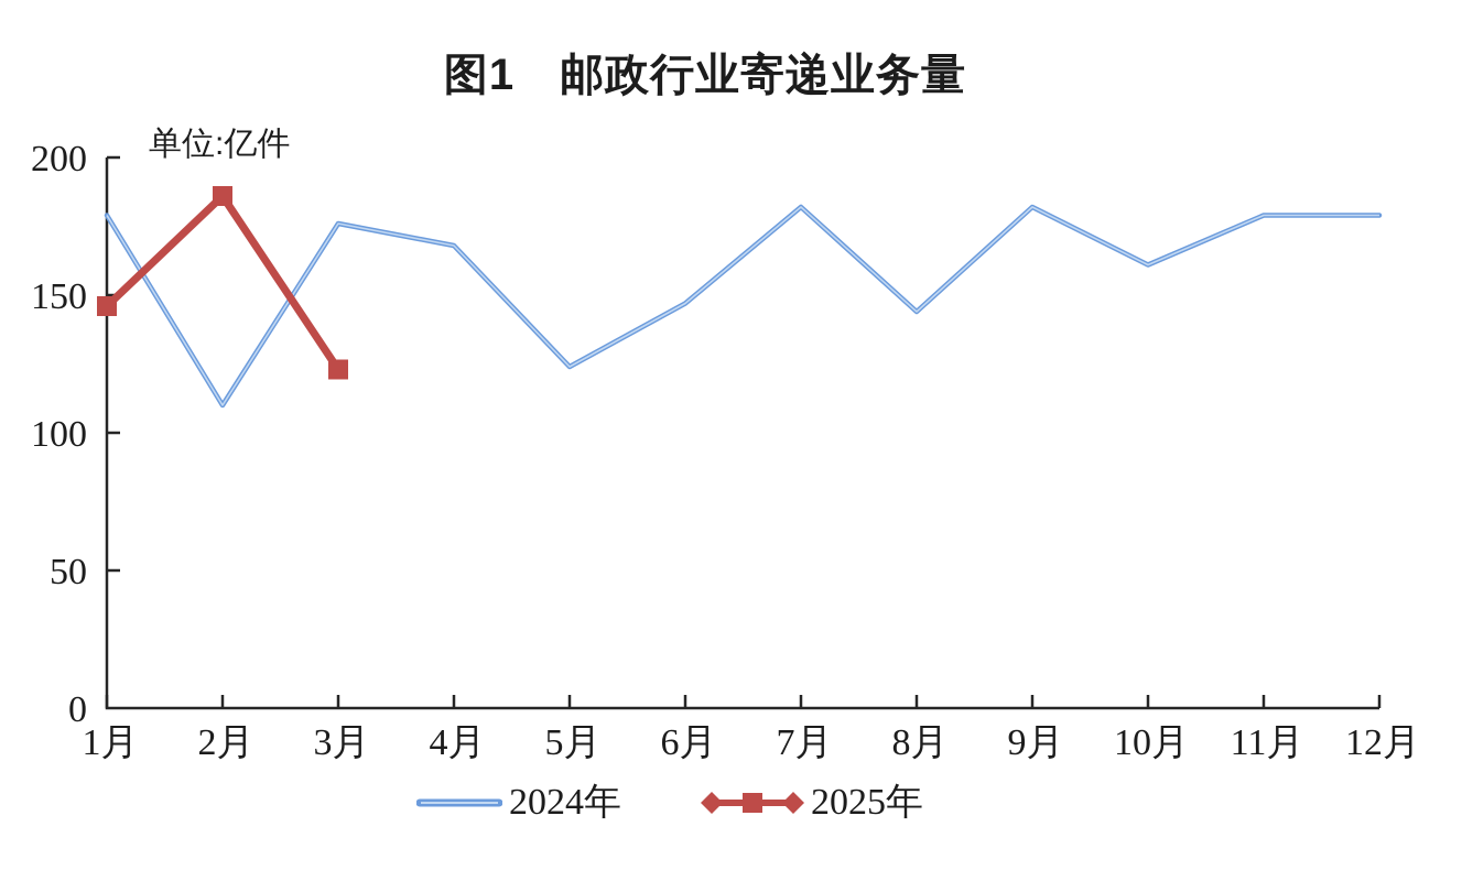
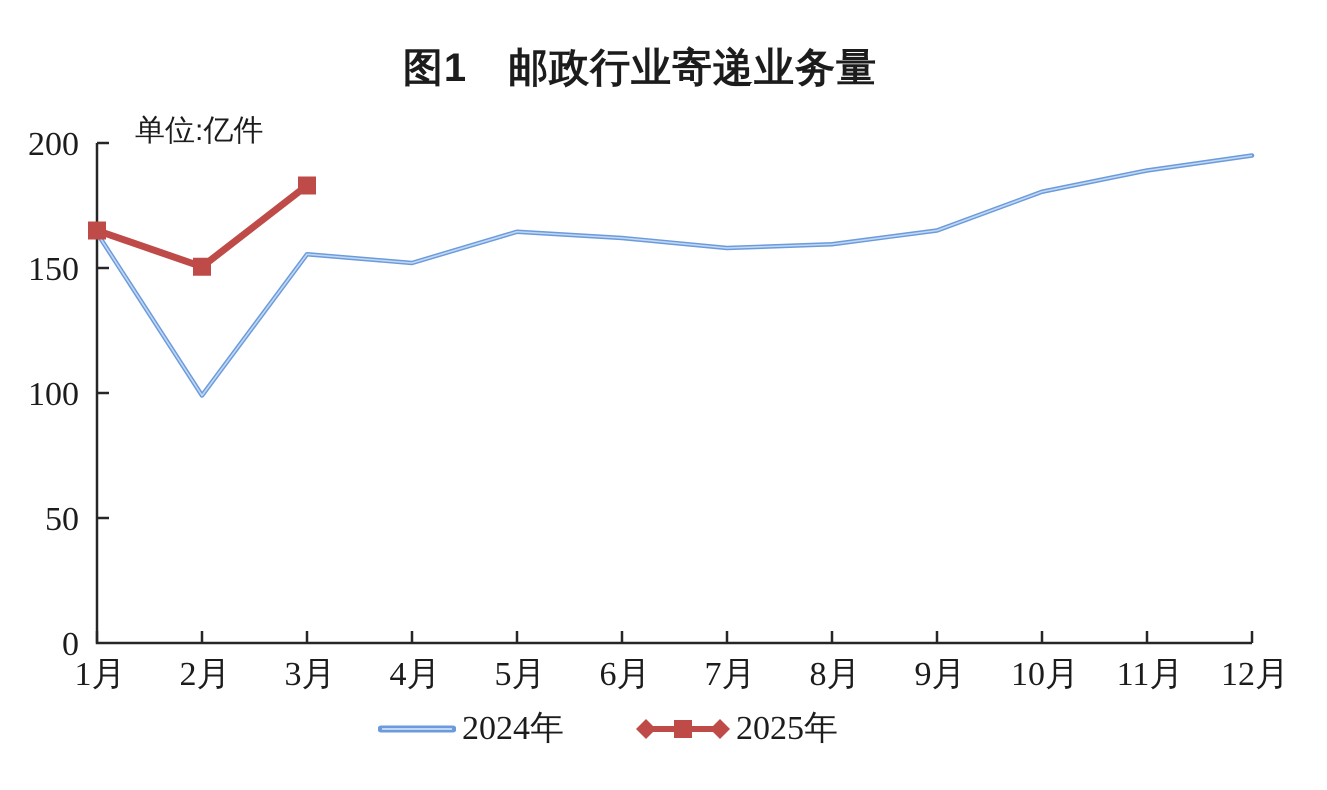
2024年/1月: 179 -> 164
2025年/1月: 146 -> 165
2024年/2月: 110 -> 99
2025年/2月: 186 -> 150
2024年/3月: 176 -> 156
2025年/3月: 123 -> 183
2024年/4月: 168 -> 152
2024年/5月: 124 -> 164
2024年/6月: 147 -> 162
2024年/7月: 182 -> 158
2024年/8月: 144 -> 160
2024年/9月: 182 -> 165
2024年/10月: 161 -> 180
2024年/11月: 179 -> 189
2024年/12月: 179 -> 195
